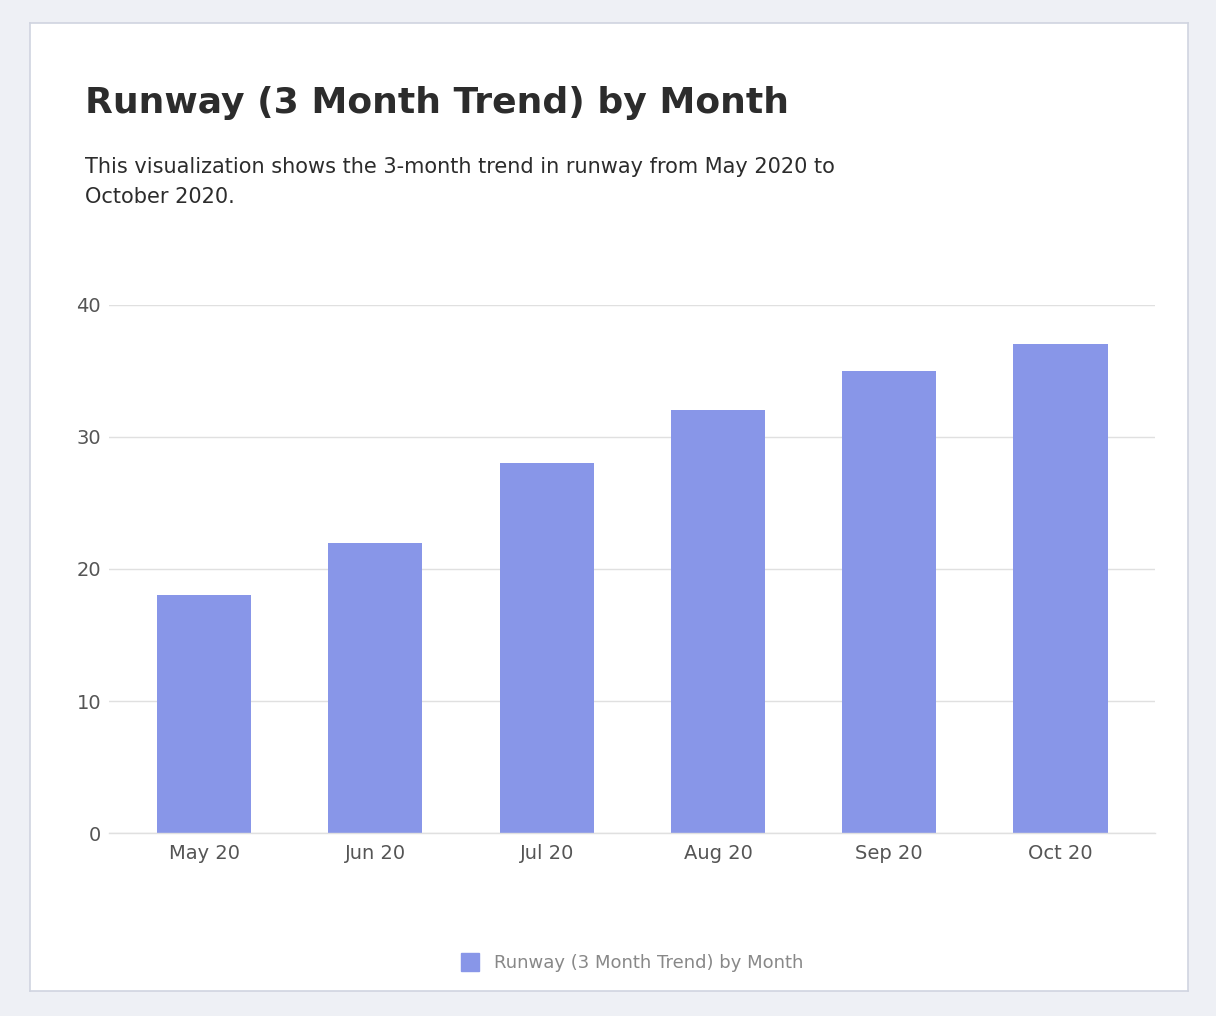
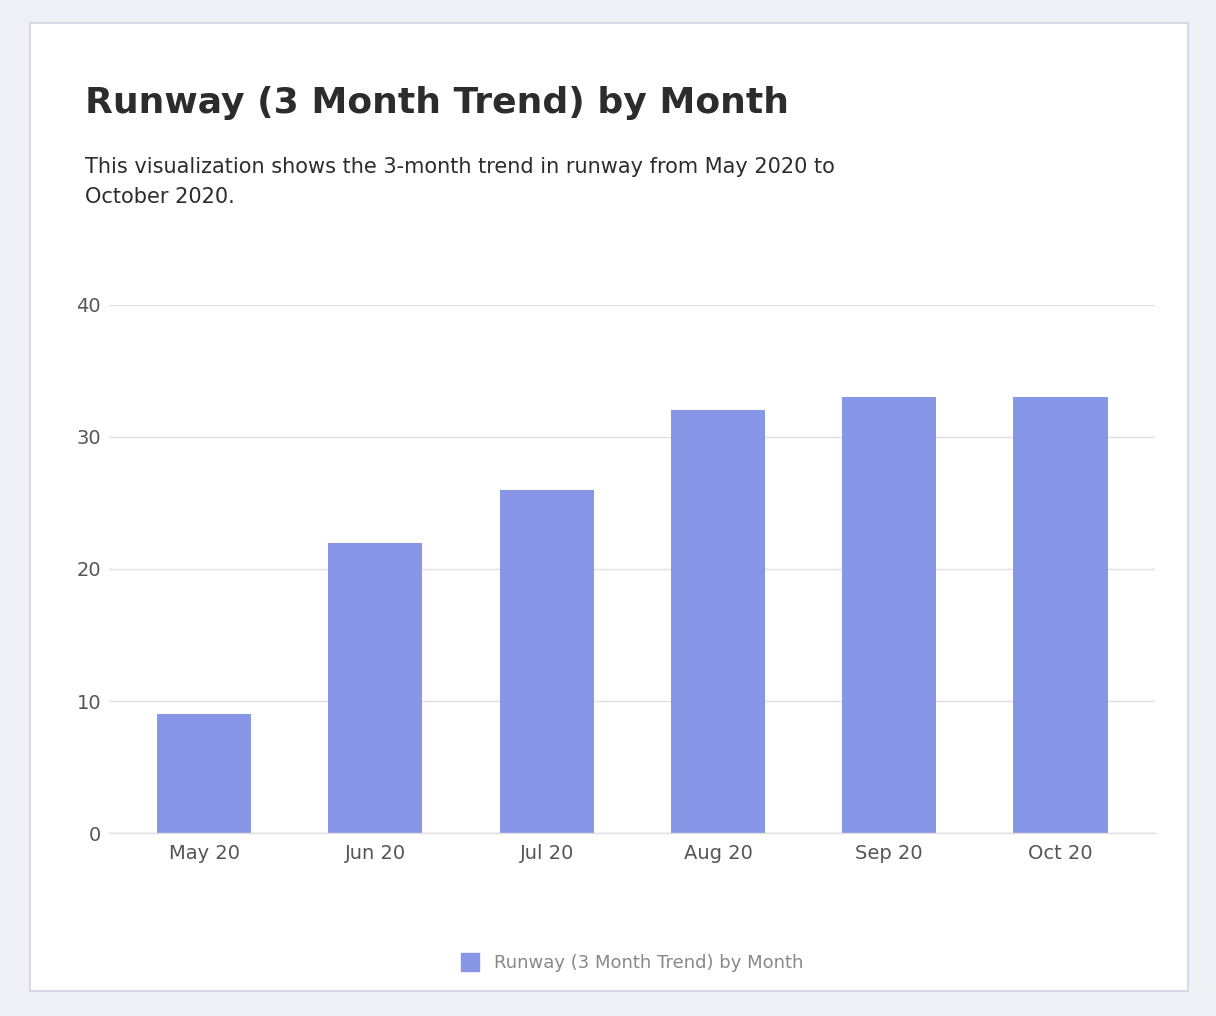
May 20: 18 -> 9
Jul 20: 28 -> 26
Sep 20: 35 -> 33
Oct 20: 37 -> 33
